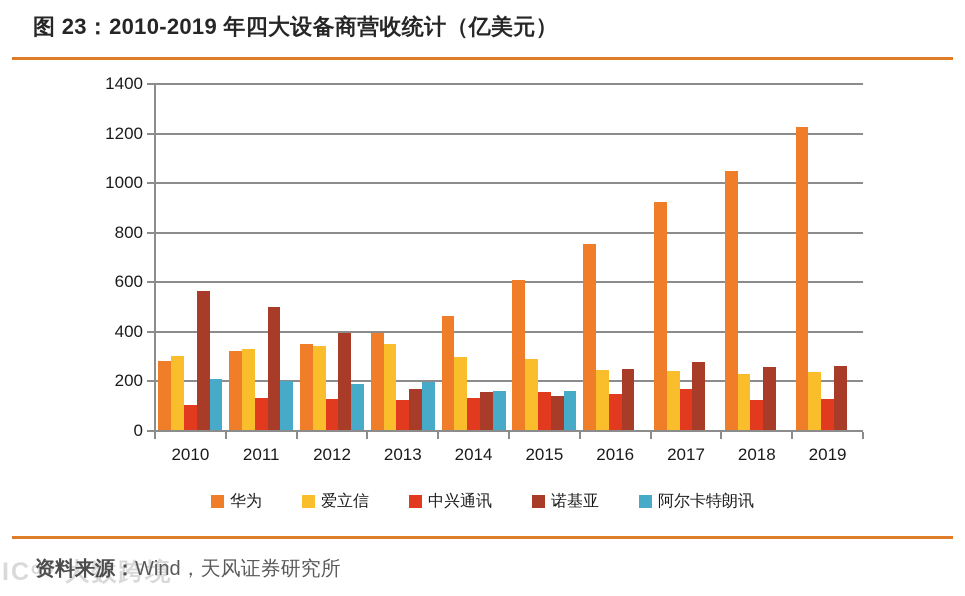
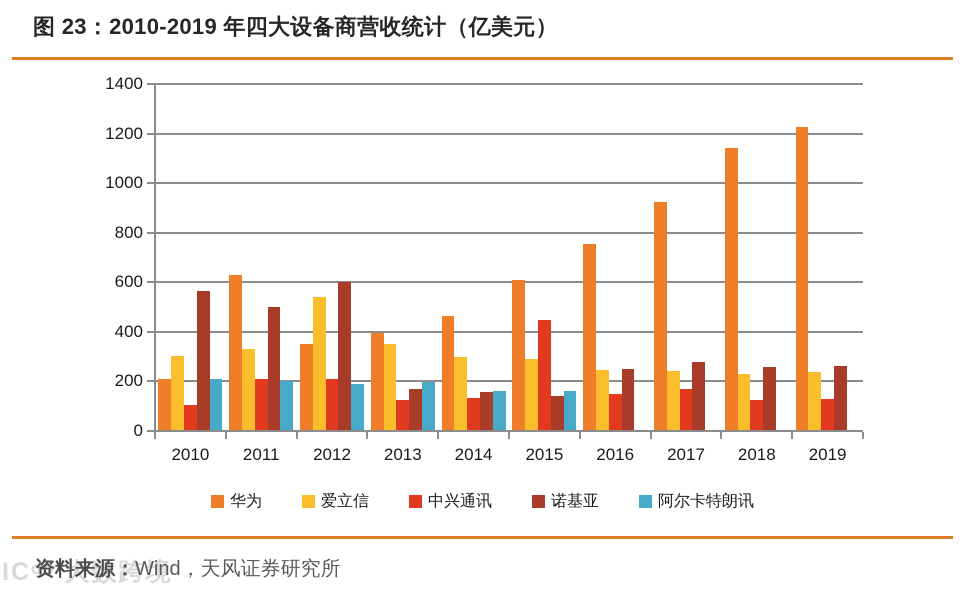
华为/2010: 280 -> 210
华为/2011: 320 -> 630
中兴通讯/2011: 140 -> 210
爱立信/2012: 340 -> 540
中兴通讯/2012: 130 -> 210
诺基亚/2012: 400 -> 600
中兴通讯/2015: 160 -> 450
华为/2018: 1050 -> 1140
